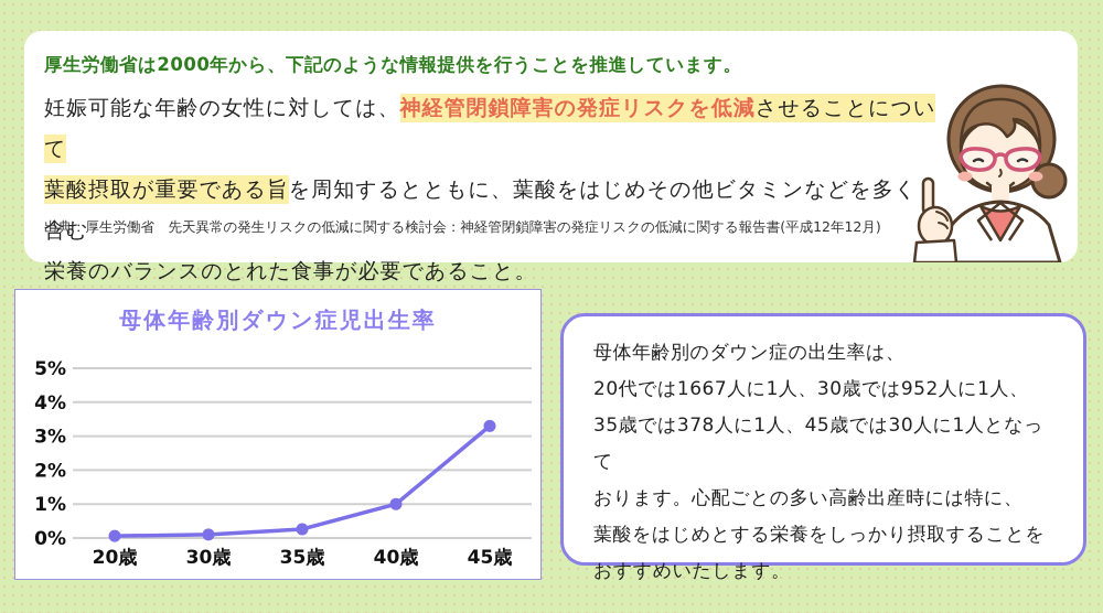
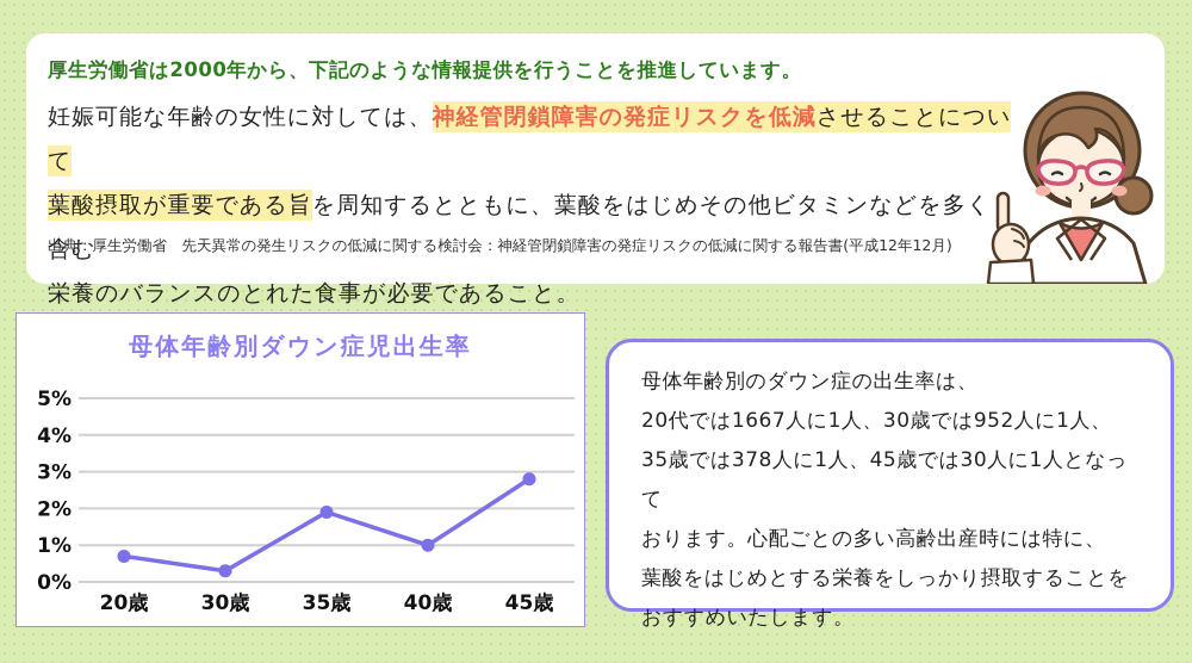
20歳: 0.1% -> 0.7%
30歳: 0.1% -> 0.3%
35歳: 0.3% -> 1.9%
45歳: 3.3% -> 2.8%
